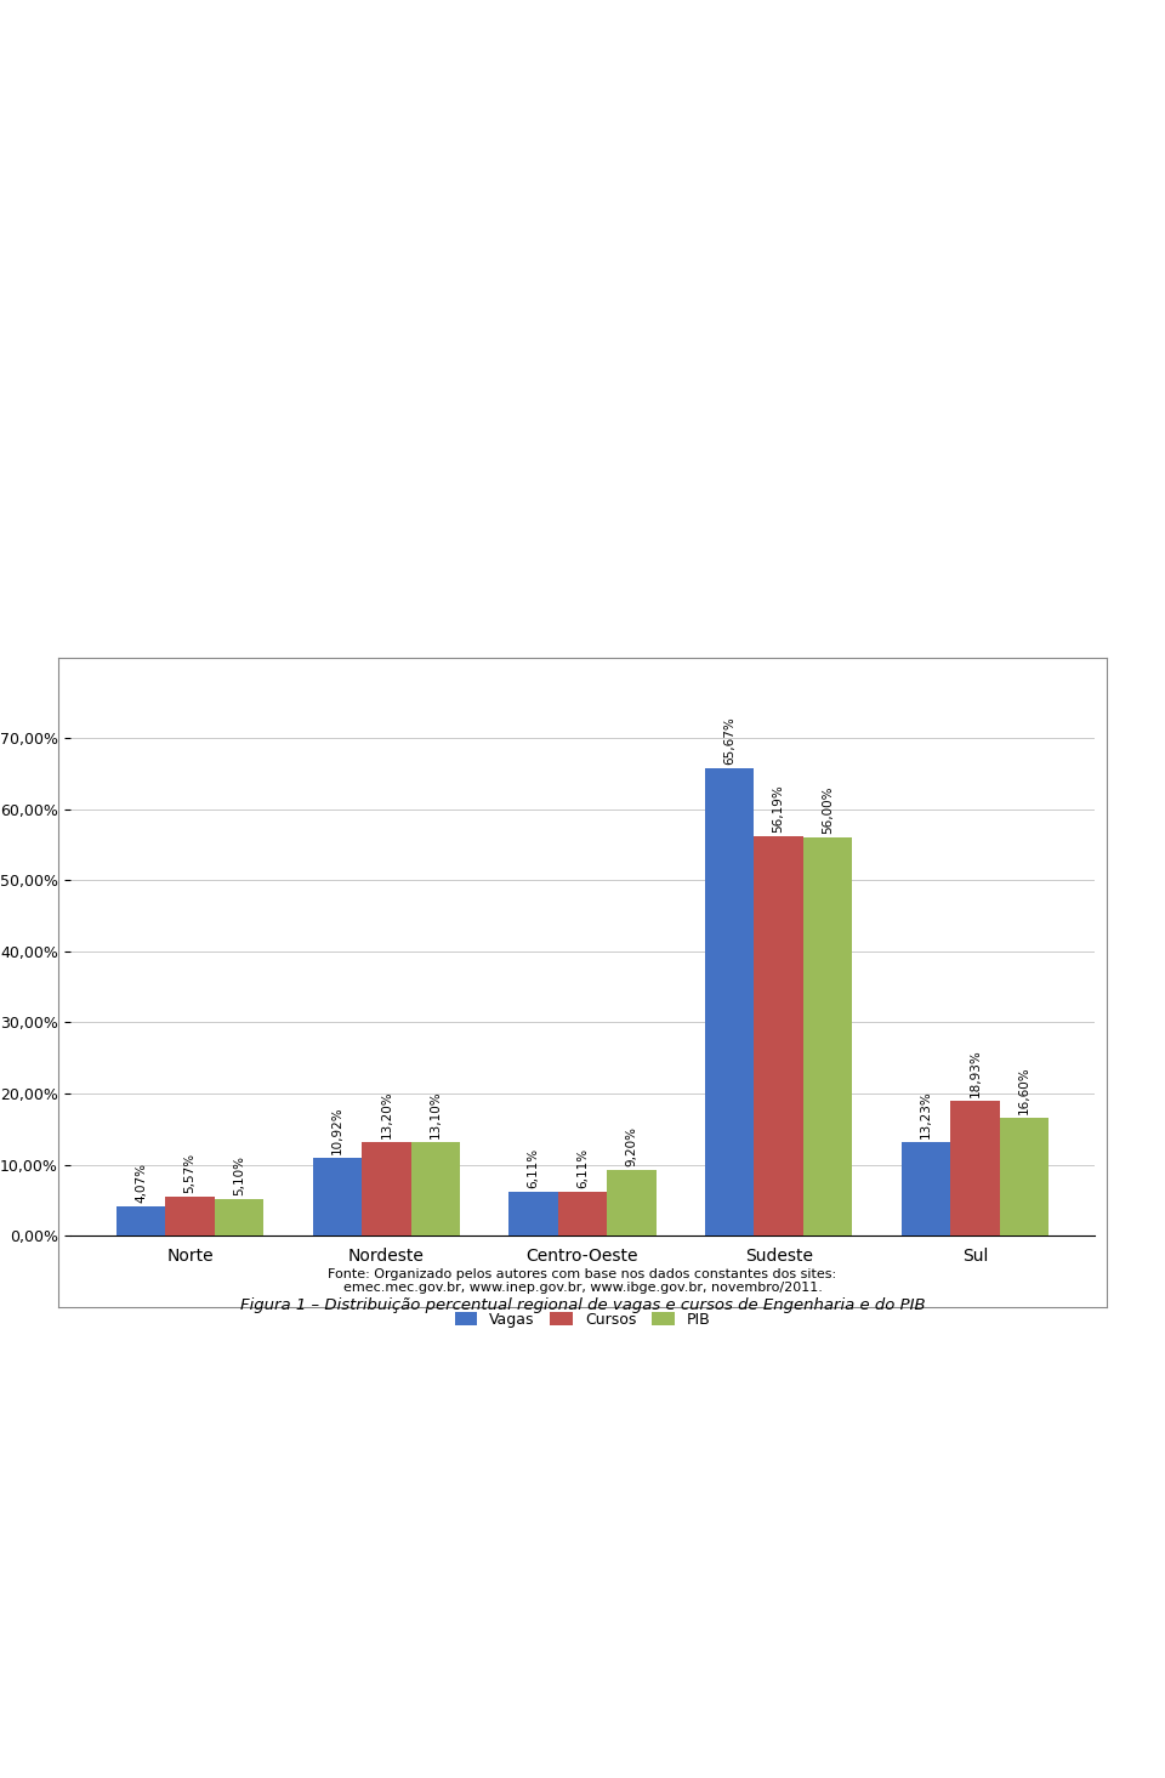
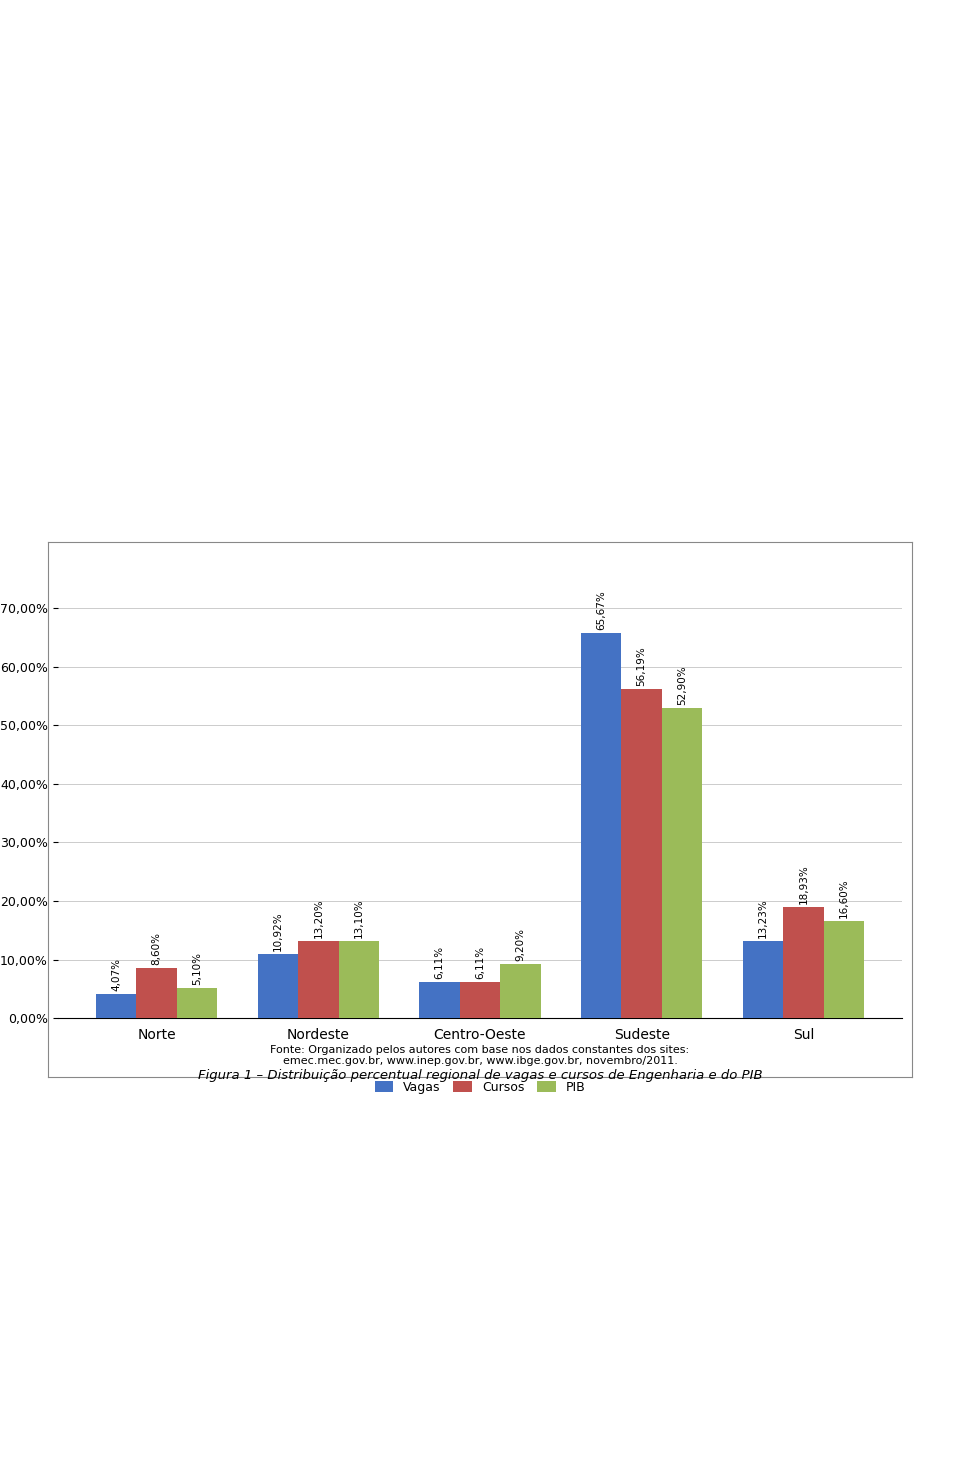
Cursos/Norte: 5,57% -> 8,60%
PIB/Sudeste: 56,00% -> 52,90%
